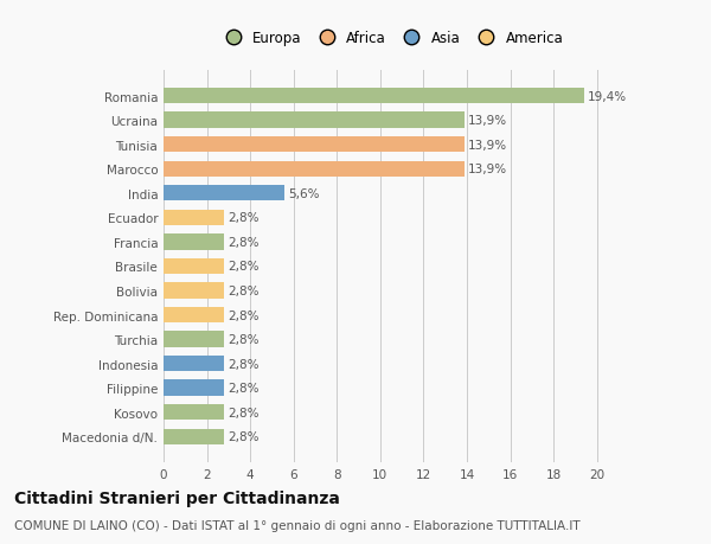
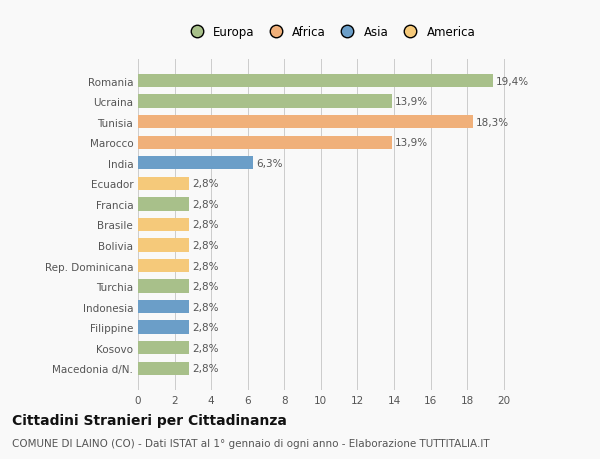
Tunisia: 13,9% -> 18,3%
India: 5,6% -> 6,3%
